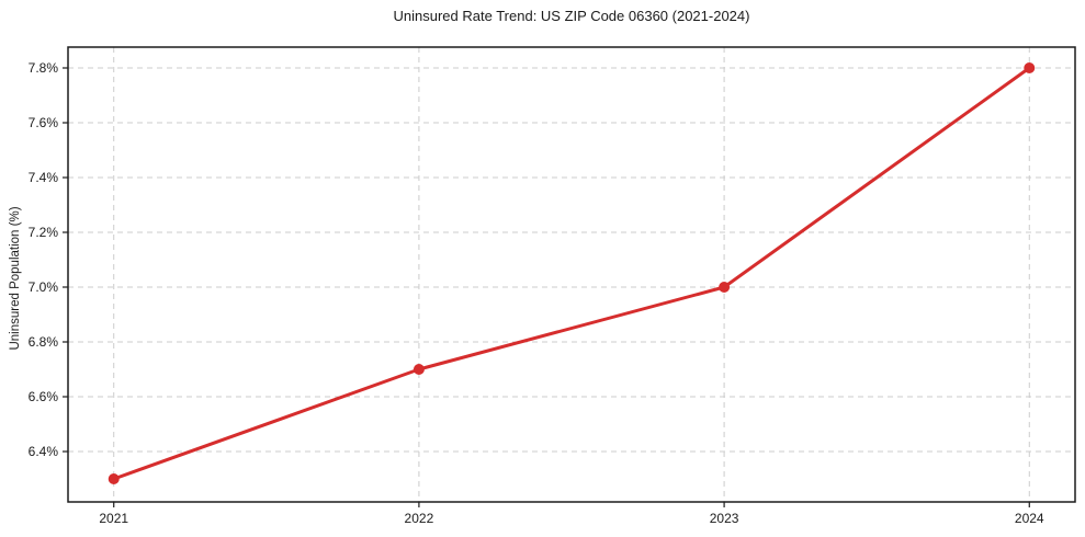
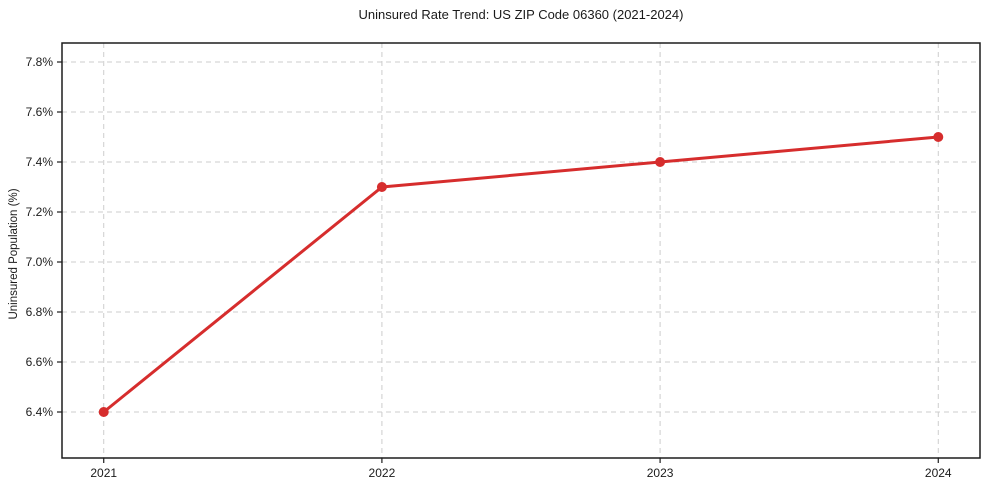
2021: 6.3% -> 6.4%
2022: 6.7% -> 7.3%
2023: 7.0% -> 7.4%
2024: 7.8% -> 7.5%
